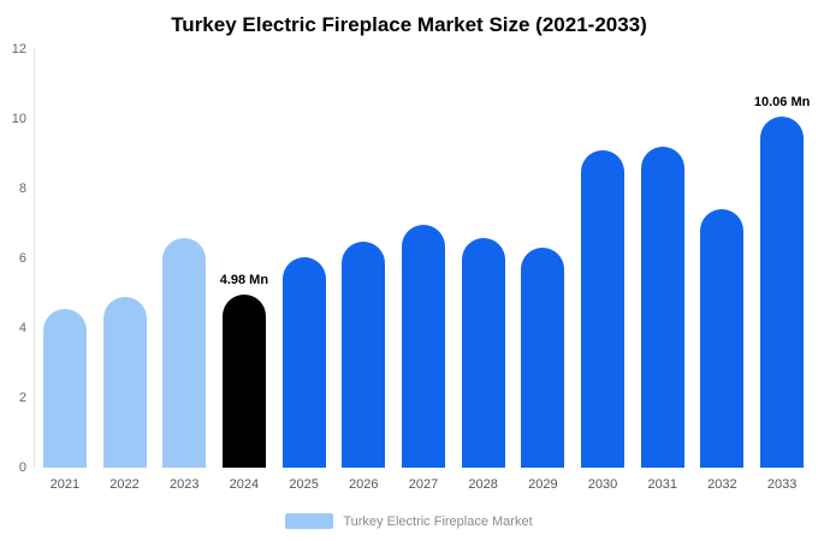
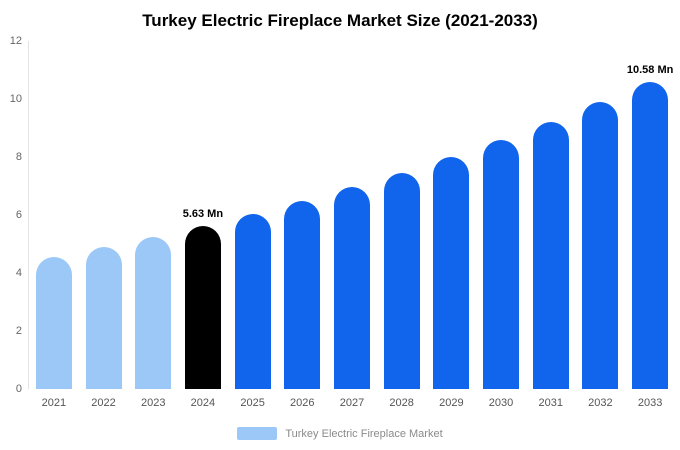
2023: 6.6 -> 5.2
2024: 4.98 -> 5.63
2028: 6.6 -> 7.5
2029: 6.3 -> 8.0
2030: 9.1 -> 8.6
2032: 7.4 -> 9.9
2033: 10.06 -> 10.58
